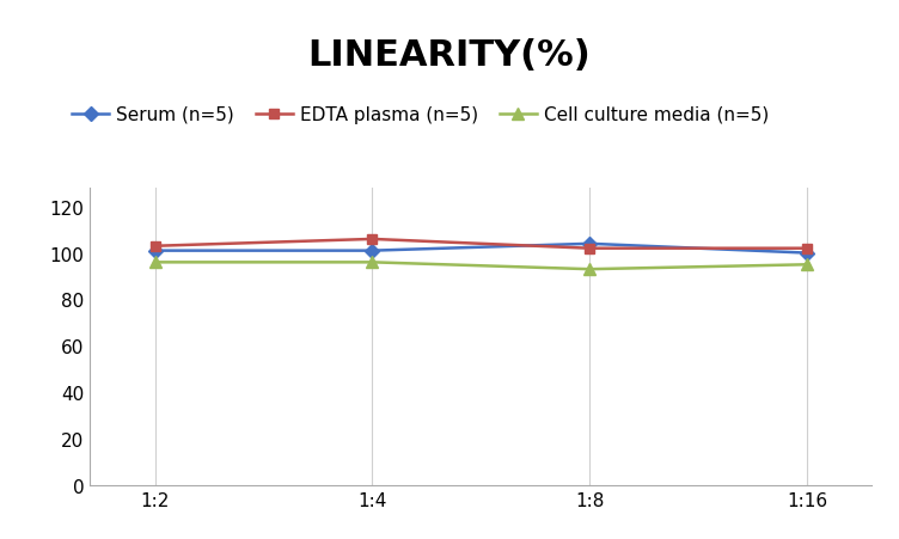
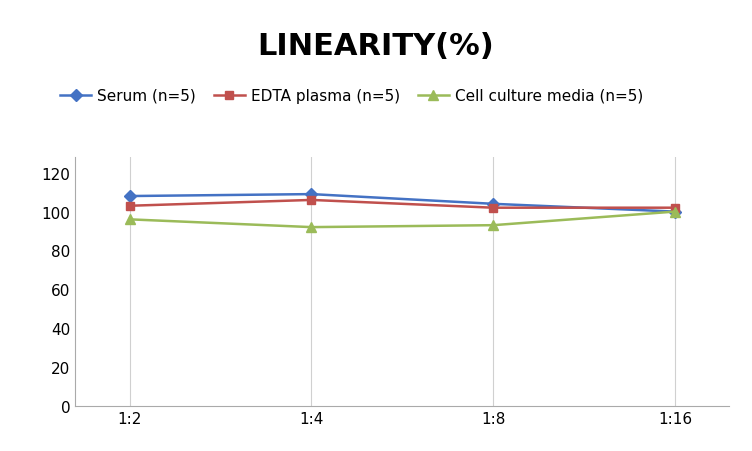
Serum (n=5)/1:2: 101 -> 108
Serum (n=5)/1:4: 101 -> 109
Cell culture media (n=5)/1:4: 96 -> 92
Cell culture media (n=5)/1:16: 95 -> 100
